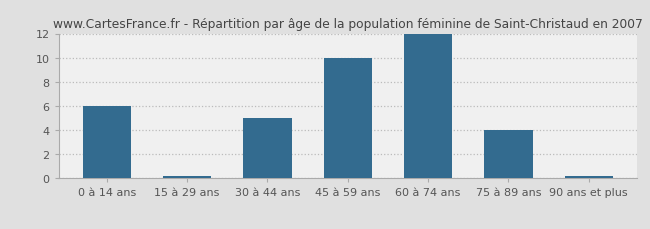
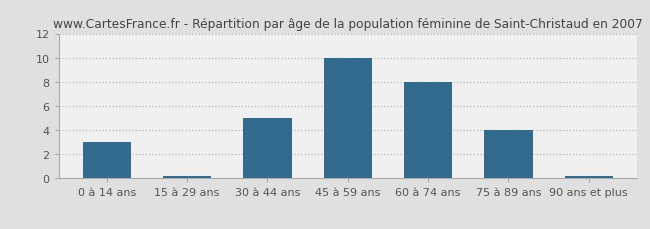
0 à 14 ans: 6.0 -> 3.0
60 à 74 ans: 12.0 -> 8.0
